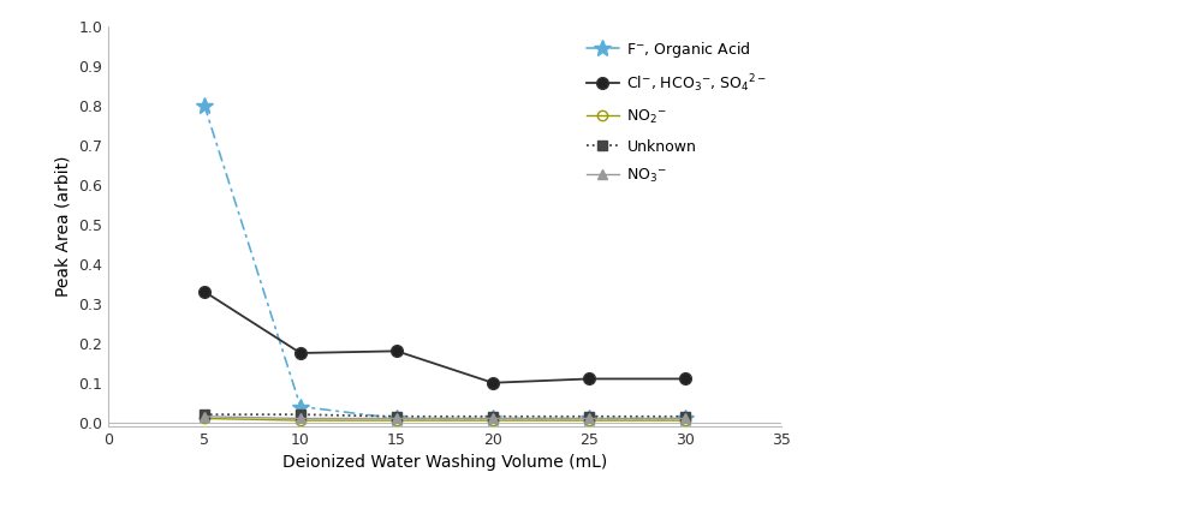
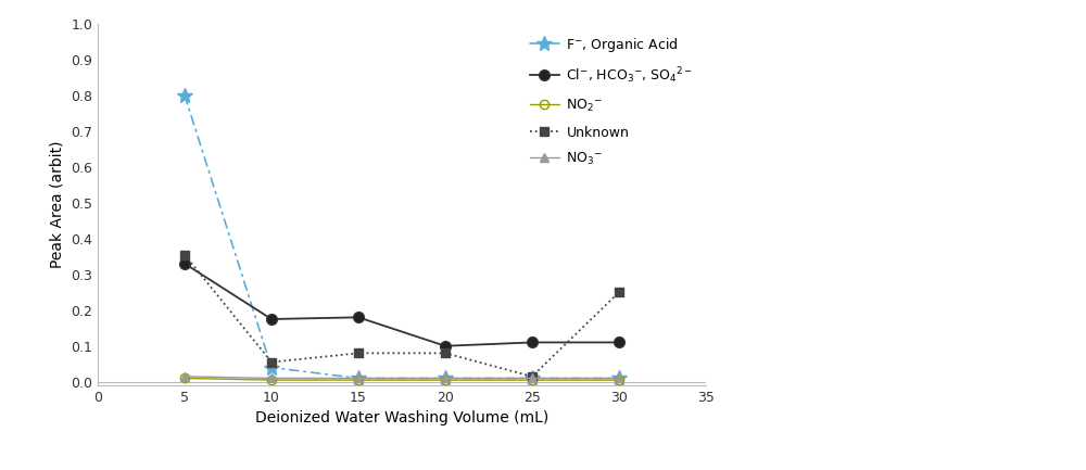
Unknown/5: 0.020 -> 0.355
Unknown/10: 0.020 -> 0.055
Unknown/15: 0.015 -> 0.080
Unknown/20: 0.015 -> 0.080
Unknown/30: 0.015 -> 0.250
